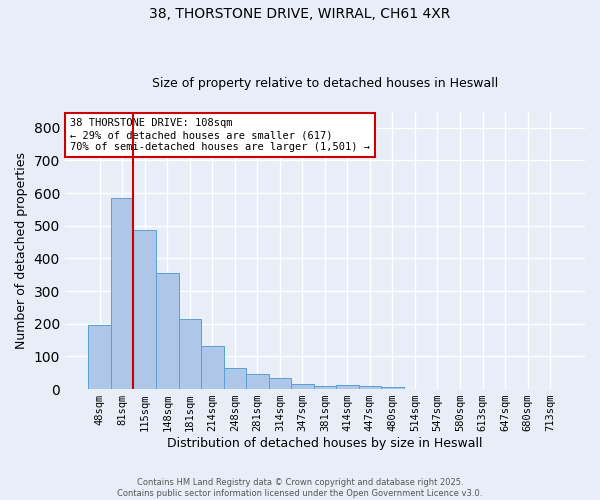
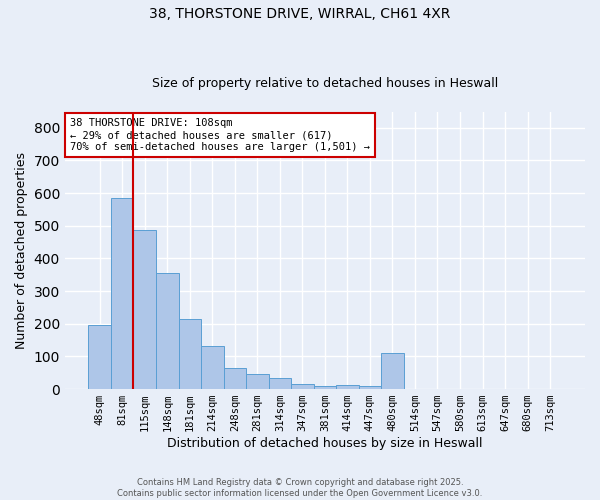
480sqm: 6 -> 110
